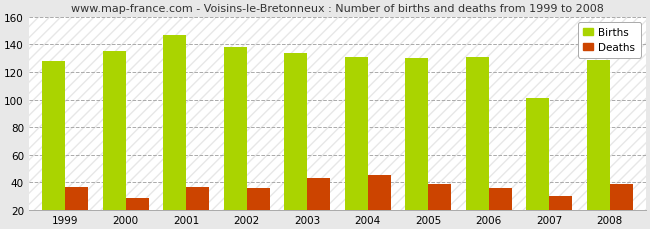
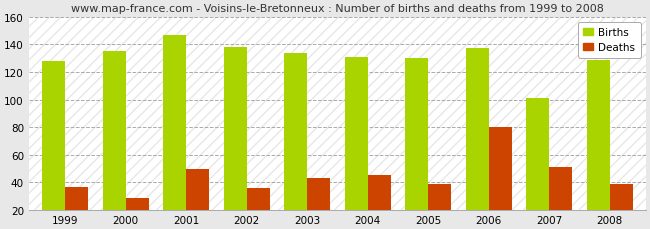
Deaths/2001: 37 -> 50
Births/2006: 131 -> 137
Deaths/2006: 36 -> 80
Deaths/2007: 30 -> 51
